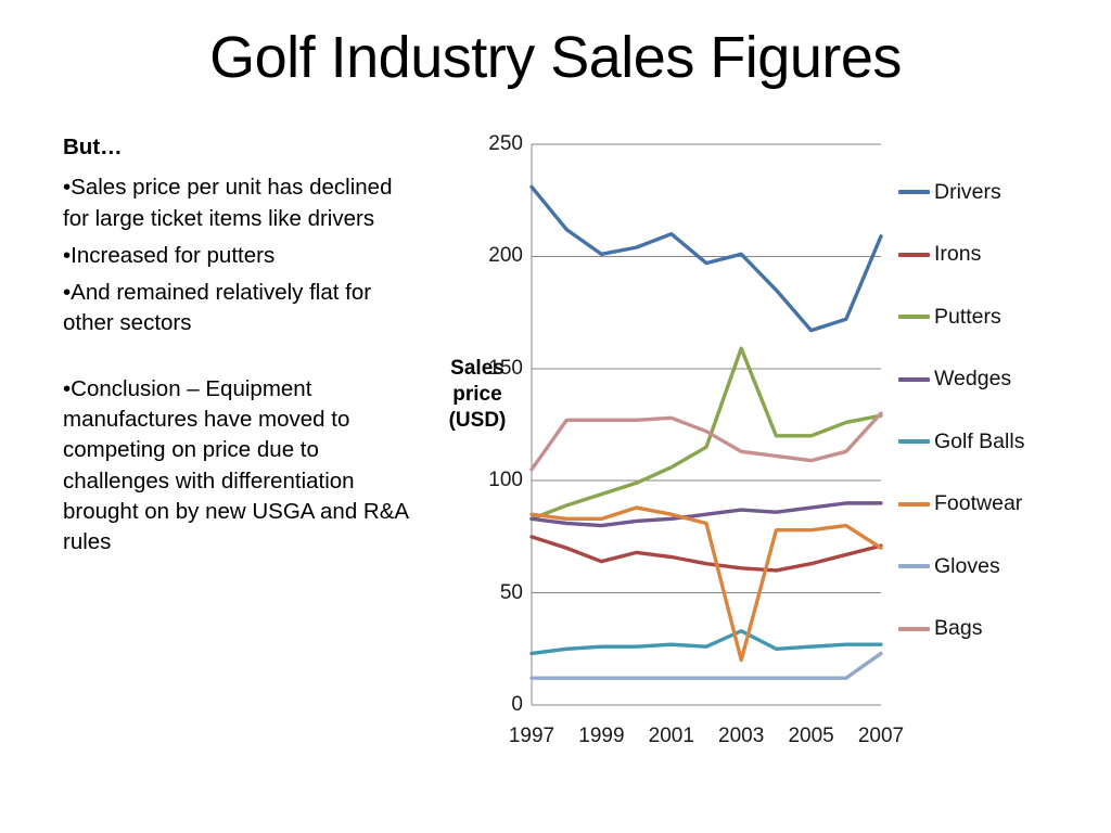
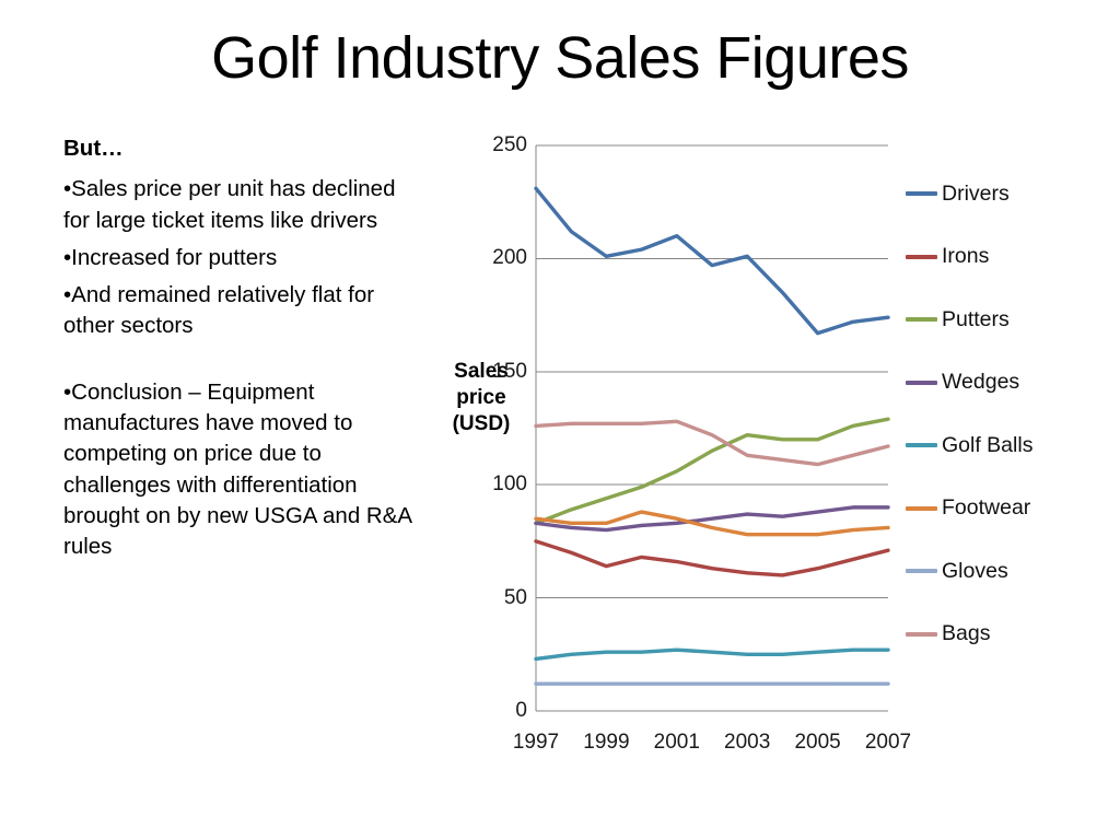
Bags/1997: 105 -> 126
Putters/2003: 159 -> 122
Golf Balls/2003: 33 -> 25
Footwear/2003: 20 -> 78
Drivers/2007: 209 -> 174
Footwear/2007: 70 -> 81
Gloves/2007: 23 -> 12
Bags/2007: 130 -> 117
